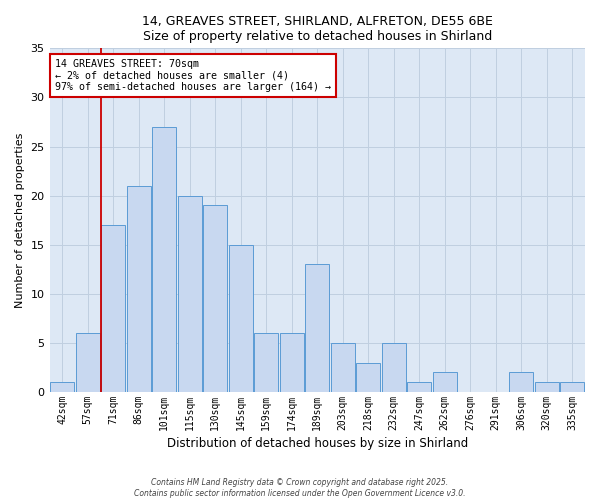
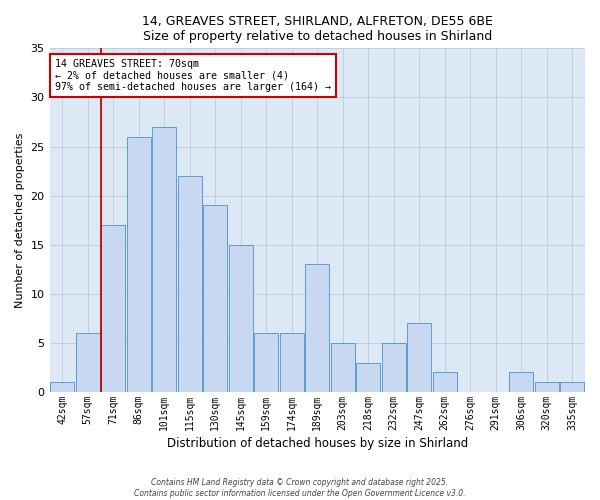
86sqm: 21 -> 26
115sqm: 20 -> 22
247sqm: 1 -> 7
